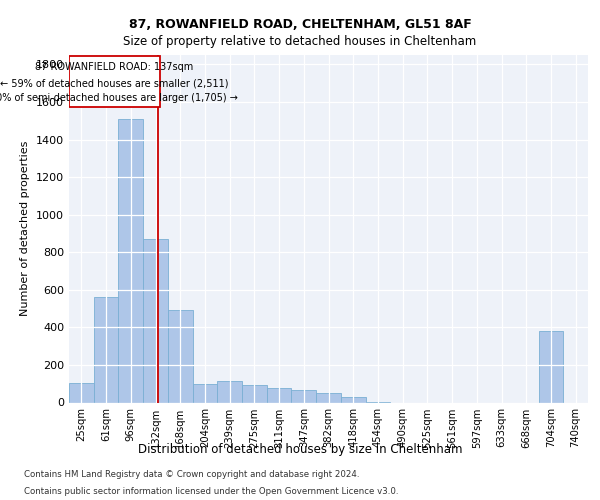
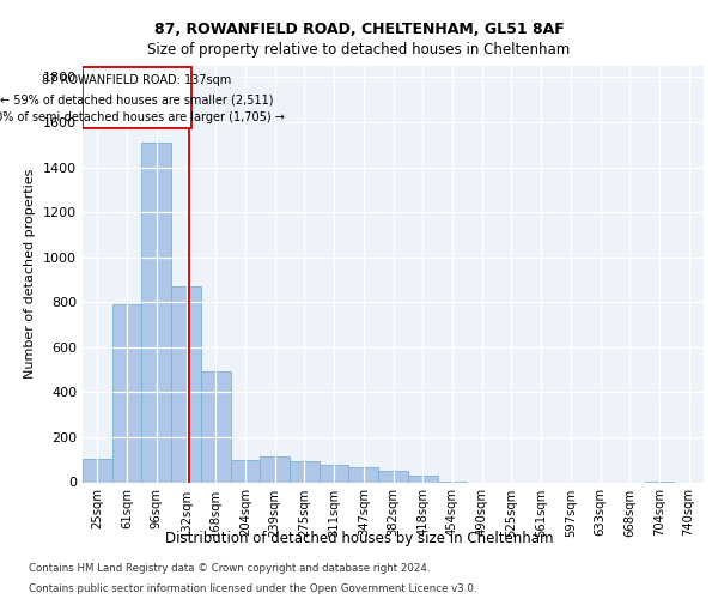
61sqm: 560 -> 790
704sqm: 380 -> 0
